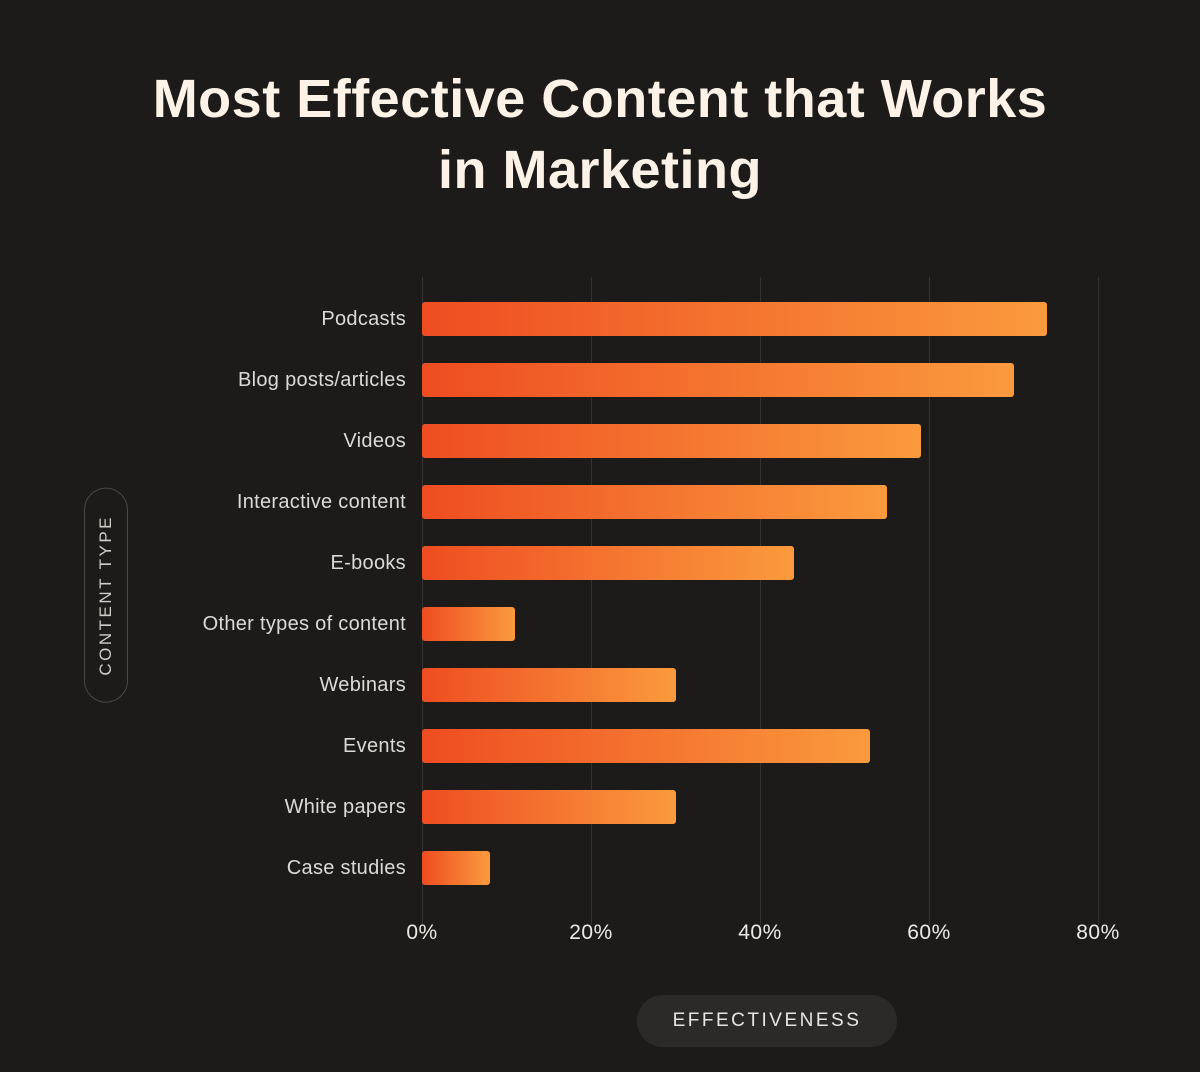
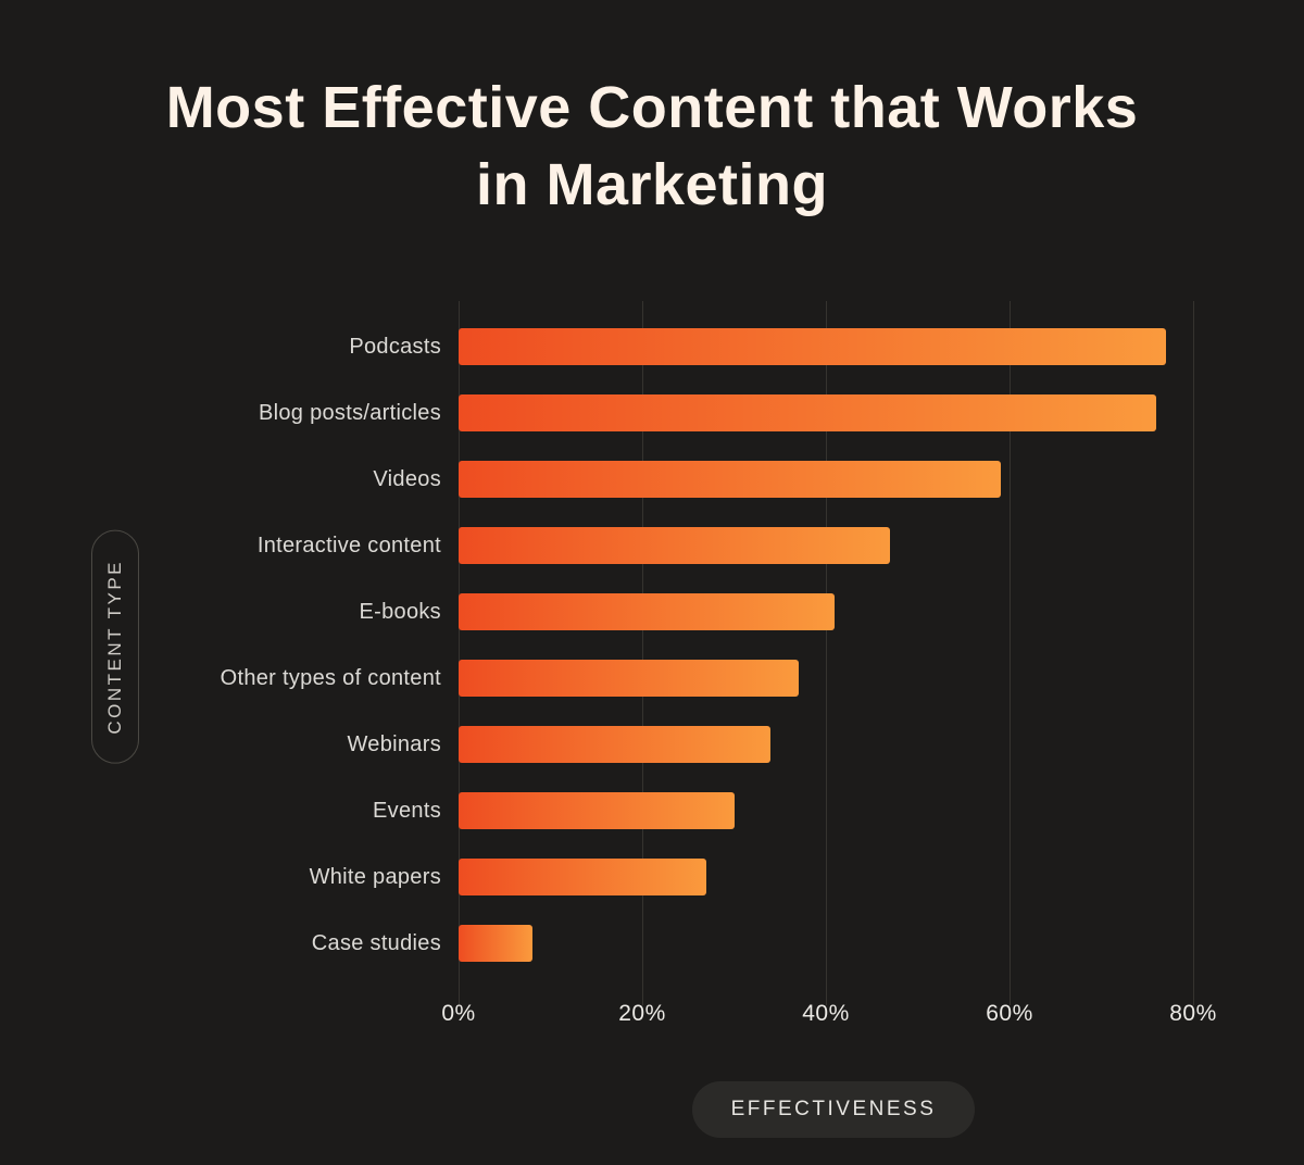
Podcasts: 74% -> 77%
Blog posts/articles: 70% -> 76%
Interactive content: 55% -> 47%
E-books: 44% -> 41%
Other types of content: 11% -> 37%
Webinars: 30% -> 34%
Events: 53% -> 30%
White papers: 30% -> 27%
